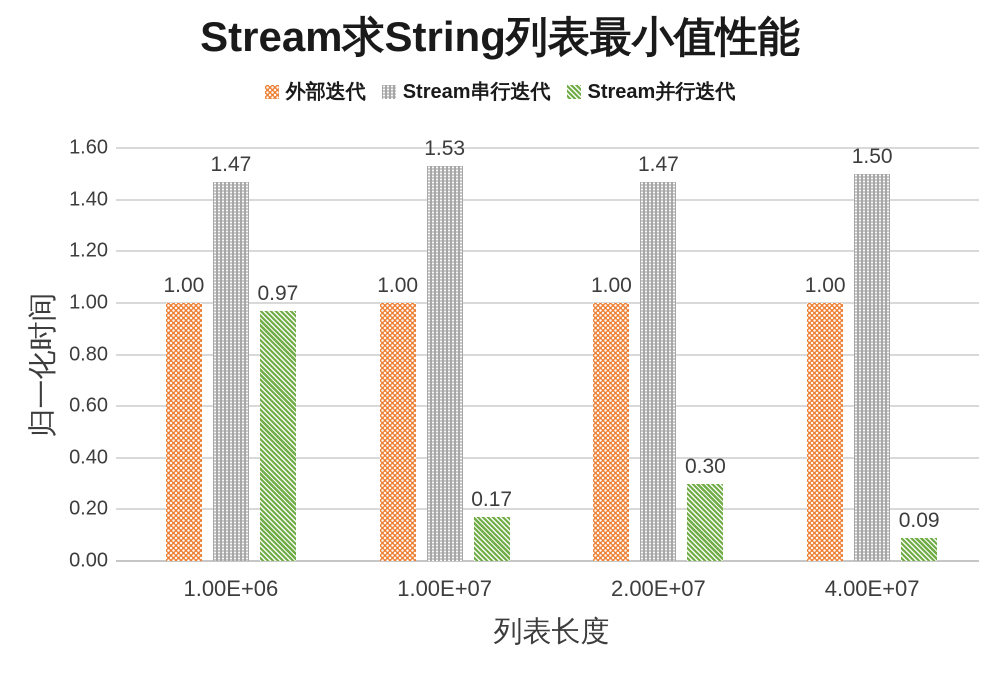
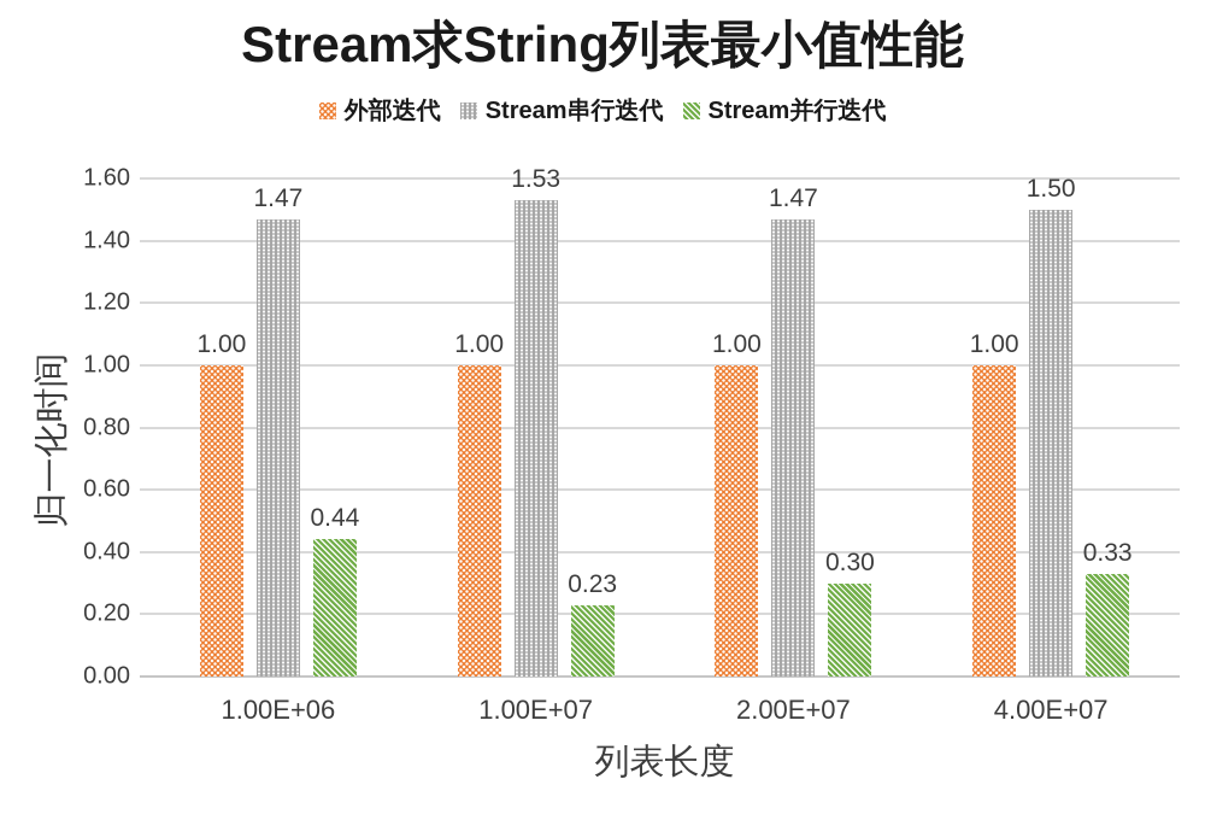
Stream并行迭代/1.00E+06: 0.97 -> 0.44
Stream并行迭代/1.00E+07: 0.17 -> 0.23
Stream并行迭代/4.00E+07: 0.09 -> 0.33
